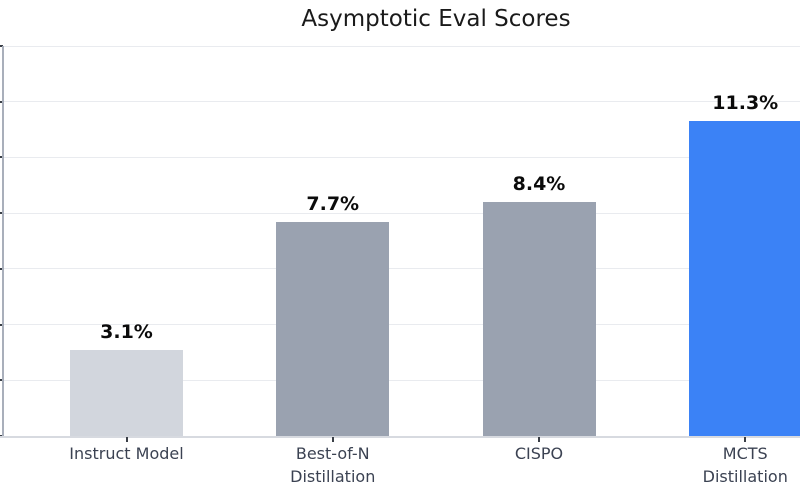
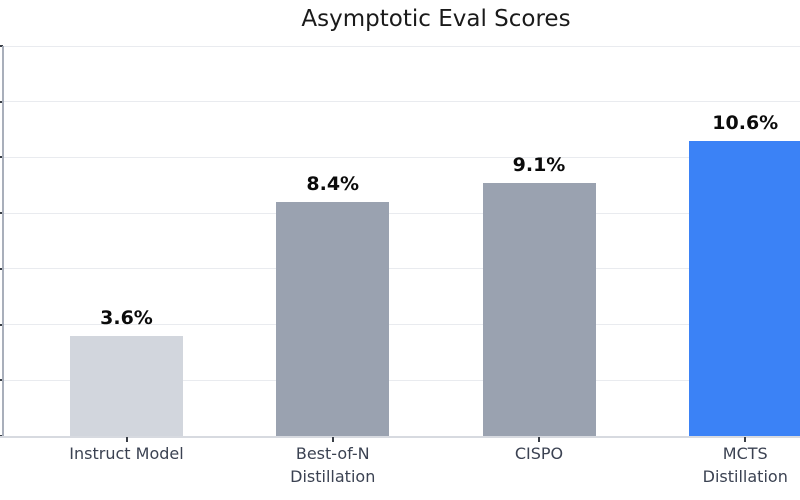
Instruct Model: 3.1% -> 3.6%
Best-of-N Distillation: 7.7% -> 8.4%
CISPO: 8.4% -> 9.1%
MCTS Distillation: 11.3% -> 10.6%
